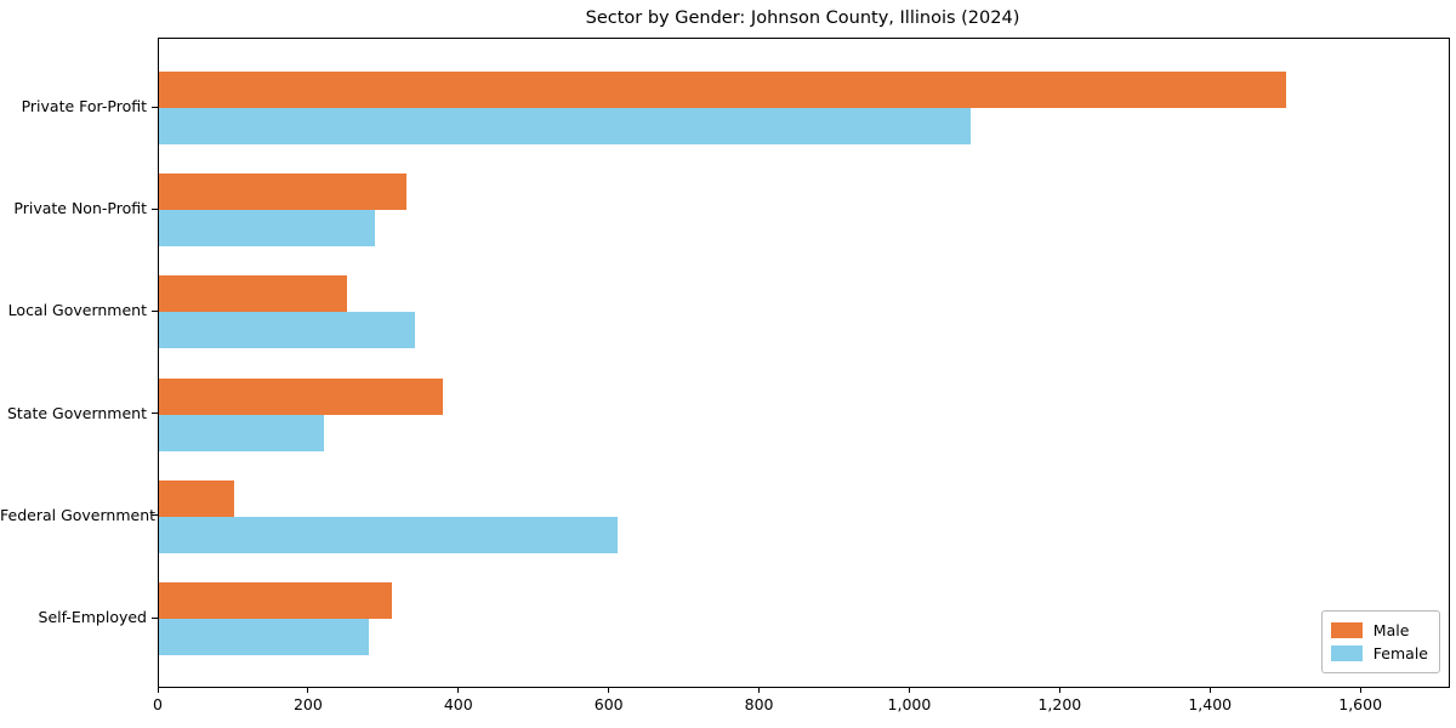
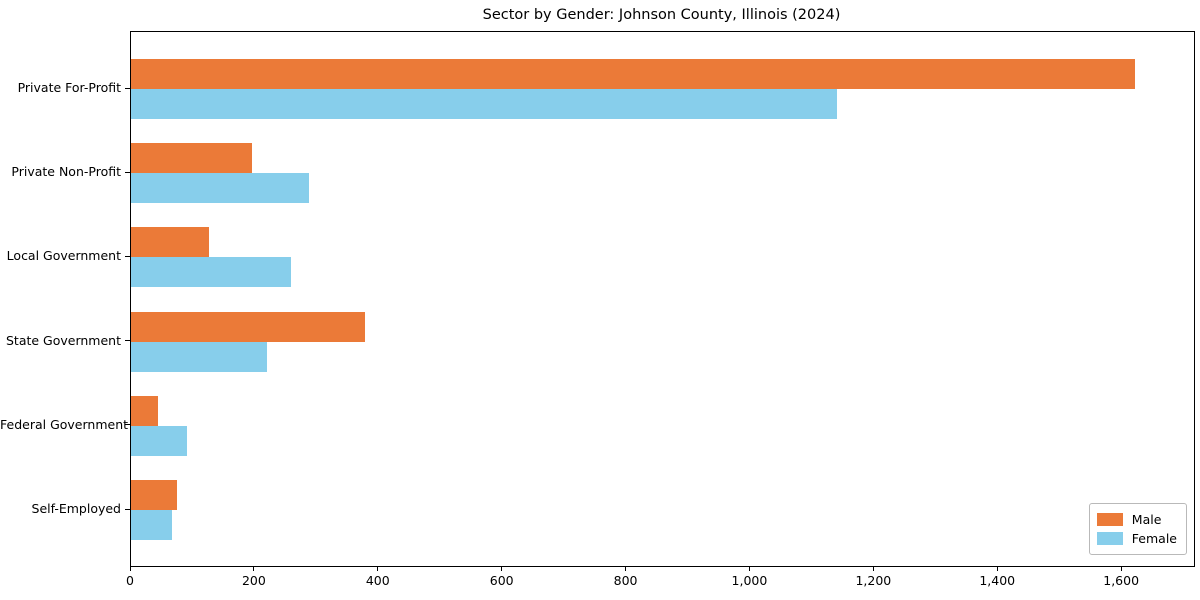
Male/Private For-Profit: 1500 -> 1620
Female/Private For-Profit: 1080 -> 1140
Male/Private Non-Profit: 330 -> 200
Male/Local Government: 250 -> 130
Female/Local Government: 340 -> 260
Male/Federal Government: 100 -> 40
Female/Federal Government: 610 -> 90
Male/Self-Employed: 310 -> 70
Female/Self-Employed: 280 -> 70
